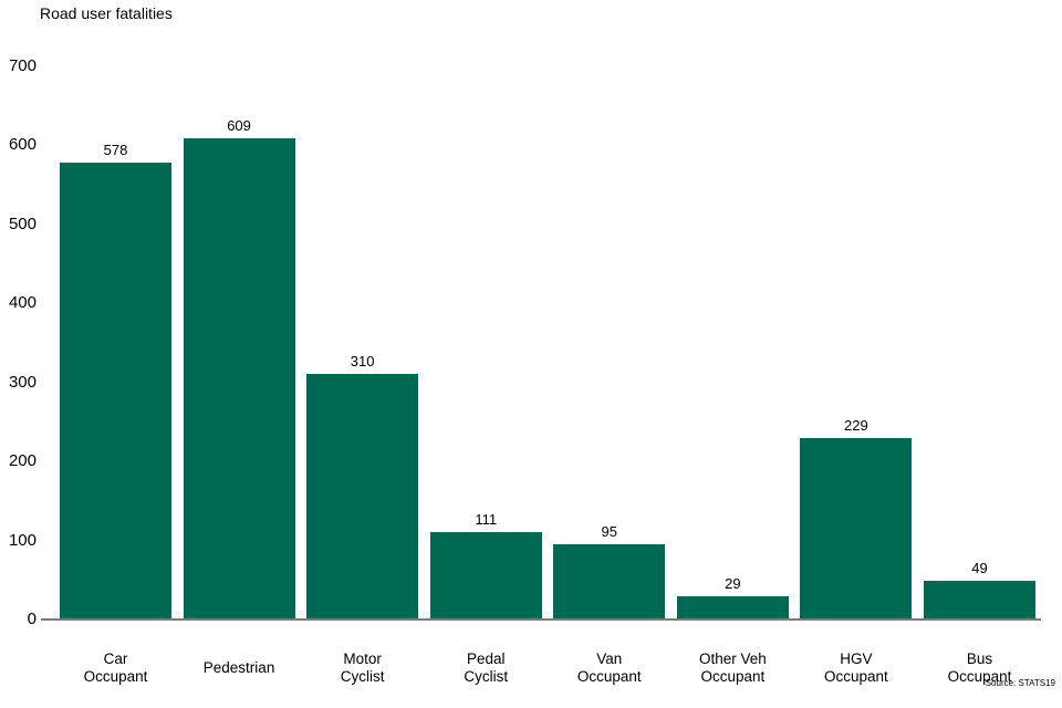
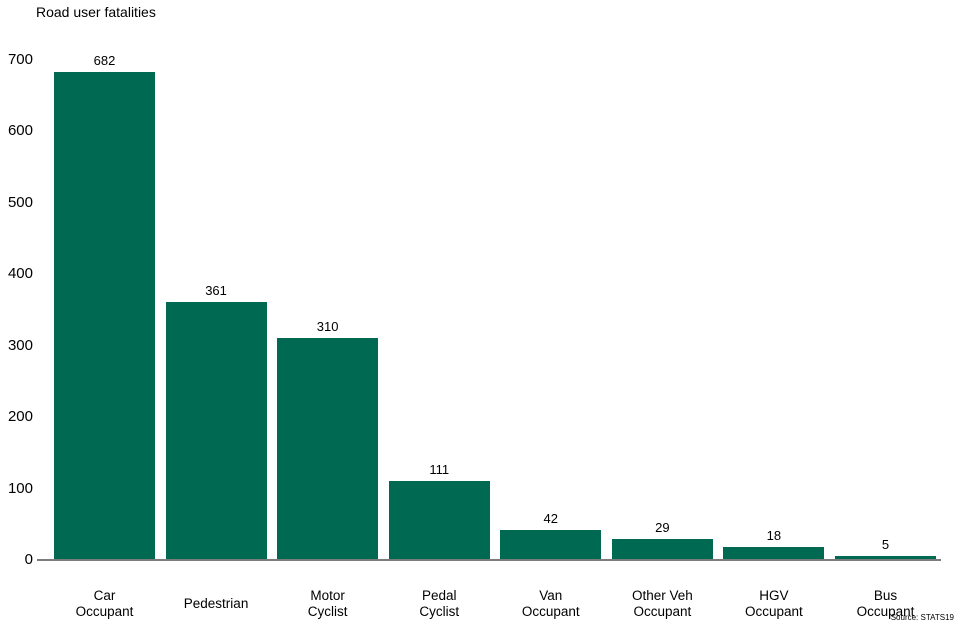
Car Occupant: 578 -> 682
Pedestrian: 609 -> 361
Van Occupant: 95 -> 42
HGV Occupant: 229 -> 18
Bus Occupant: 49 -> 5
